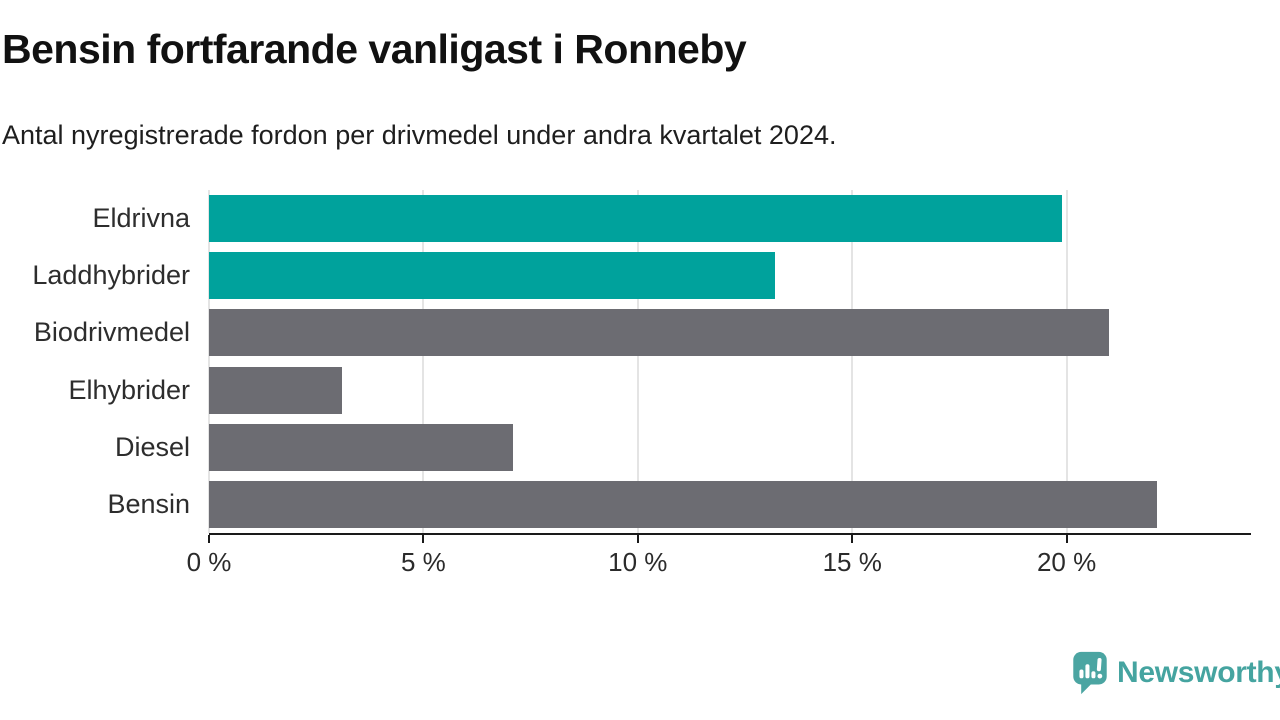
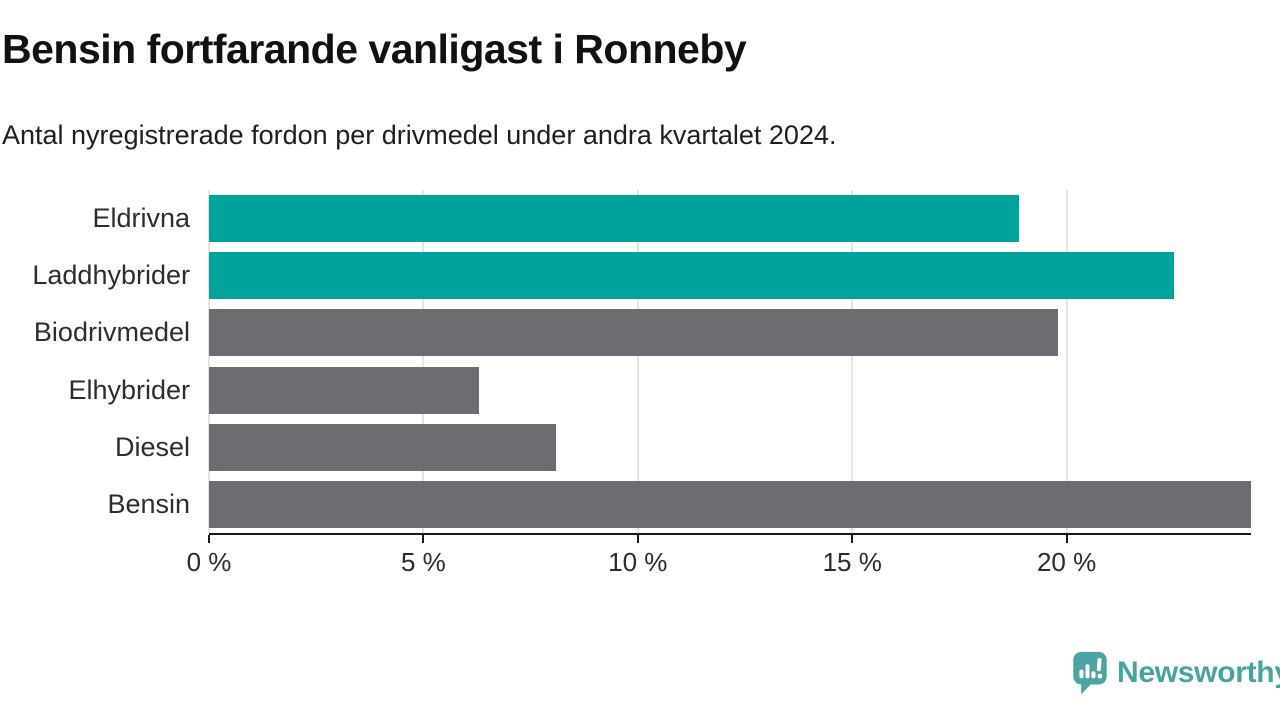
Eldrivna: 19.9% -> 18.9%
Laddhybrider: 13.2% -> 22.5%
Biodrivmedel: 21.0% -> 19.8%
Elhybrider: 3.1% -> 6.3%
Diesel: 7.1% -> 8.1%
Bensin: 22.1% -> 24.3%
